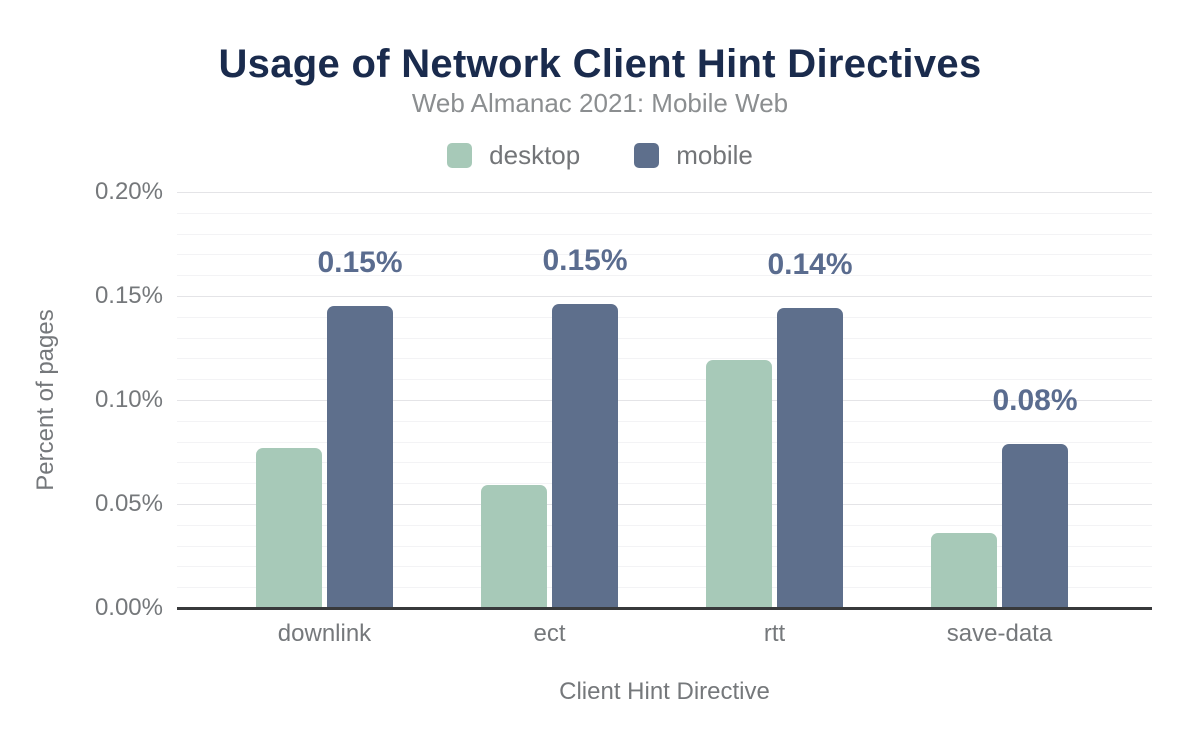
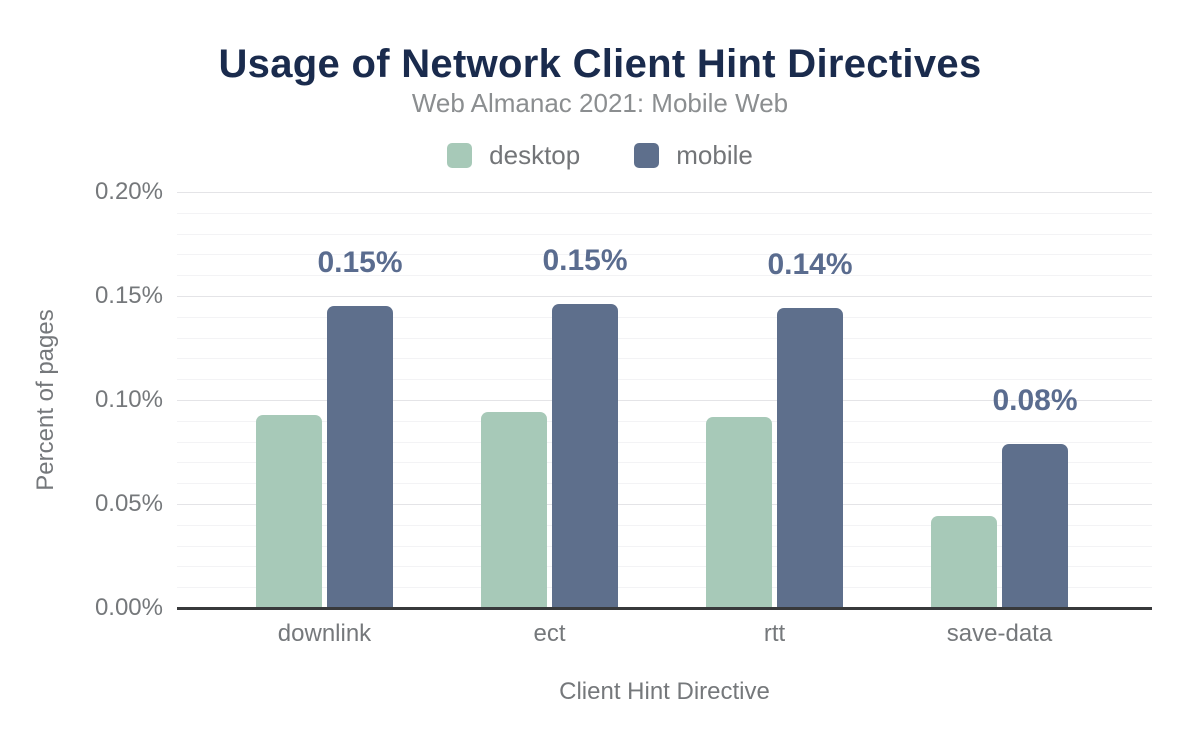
desktop/downlink: 0.077% -> 0.093%
desktop/ect: 0.059% -> 0.094%
desktop/rtt: 0.119% -> 0.092%
desktop/save-data: 0.036% -> 0.044%
